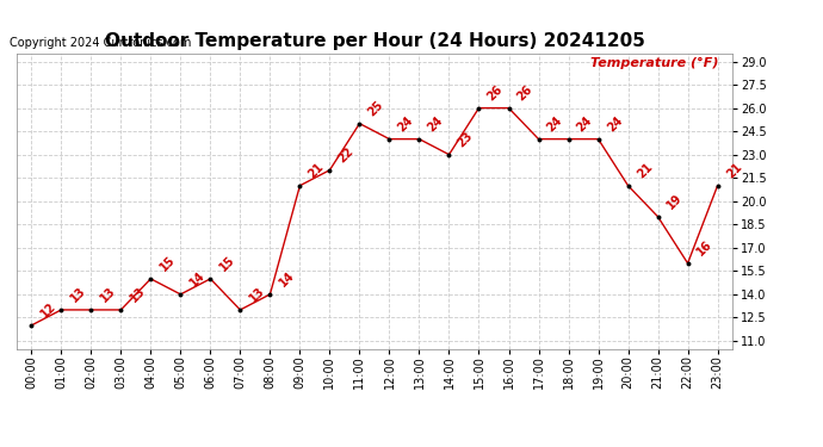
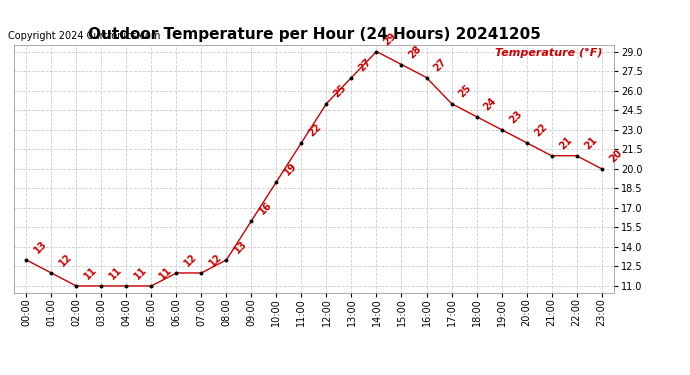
00:00: 12 -> 13
01:00: 13 -> 12
02:00: 13 -> 11
03:00: 13 -> 11
04:00: 15 -> 11
05:00: 14 -> 11
06:00: 15 -> 12
07:00: 13 -> 12
08:00: 14 -> 13
09:00: 21 -> 16
10:00: 22 -> 19
11:00: 25 -> 22
12:00: 24 -> 25
13:00: 24 -> 27
14:00: 23 -> 29
15:00: 26 -> 28
16:00: 26 -> 27
17:00: 24 -> 25
19:00: 24 -> 23
20:00: 21 -> 22
21:00: 19 -> 21
22:00: 16 -> 21
23:00: 21 -> 20
